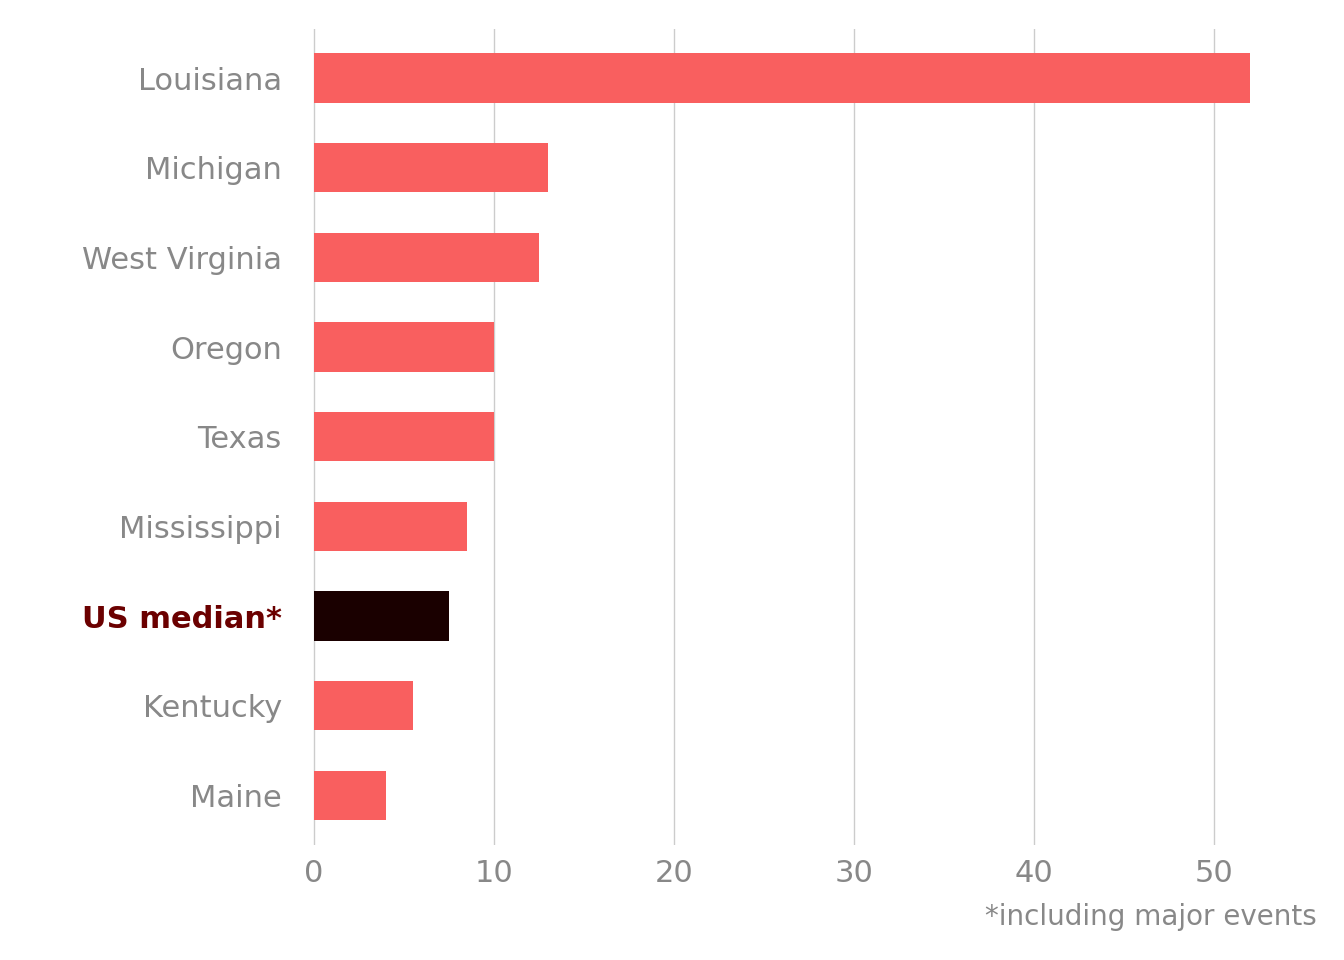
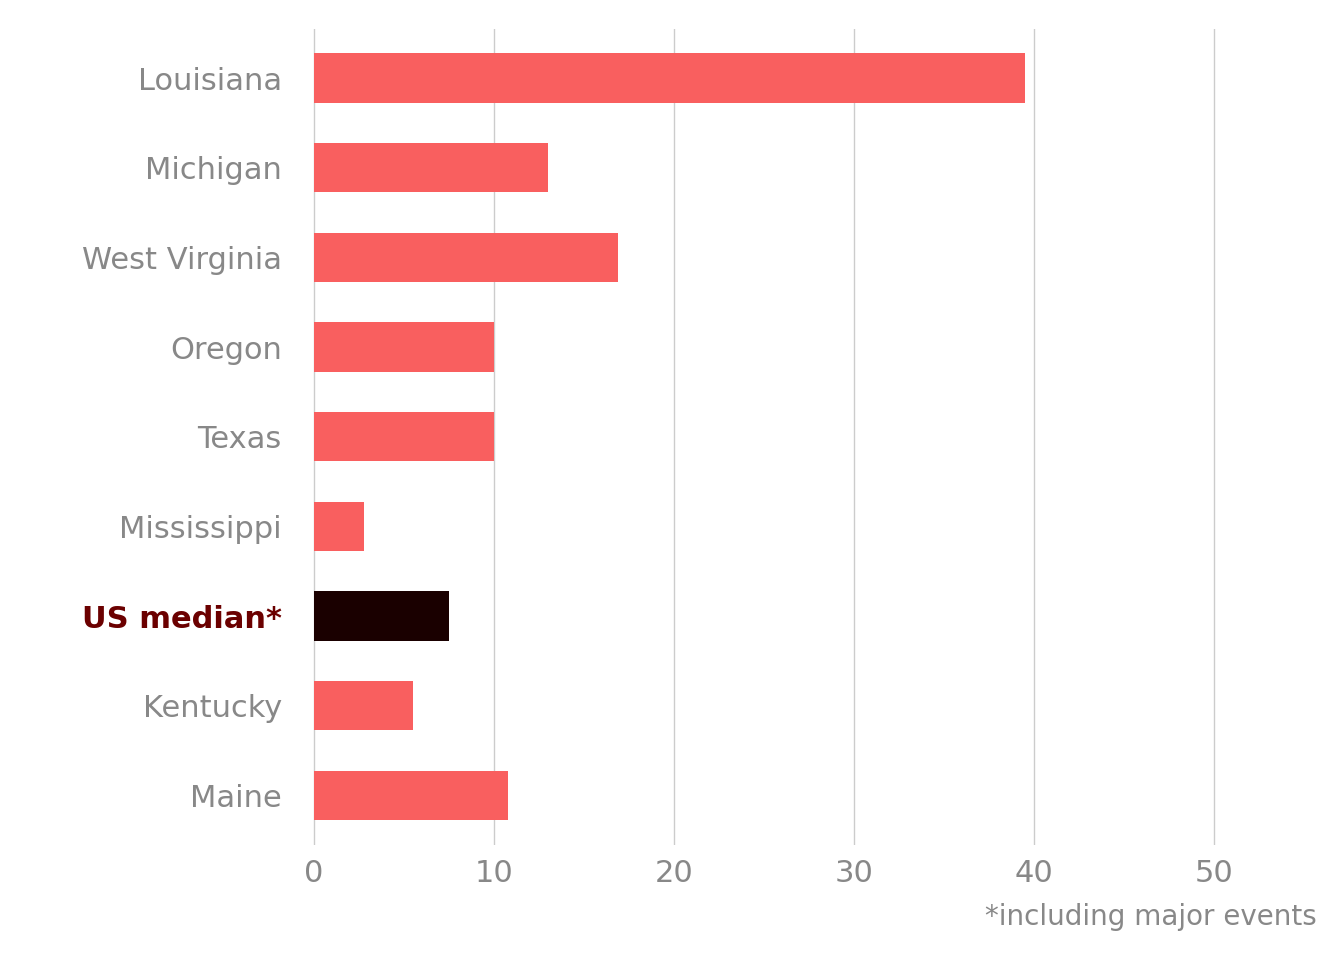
Louisiana: 52.0 -> 39.5
West Virginia: 12.5 -> 16.9
Mississippi: 8.5 -> 2.8
Maine: 4.0 -> 10.8
